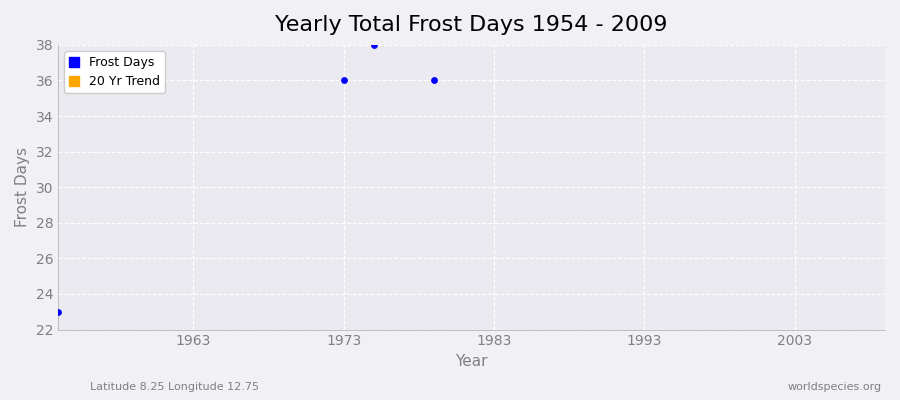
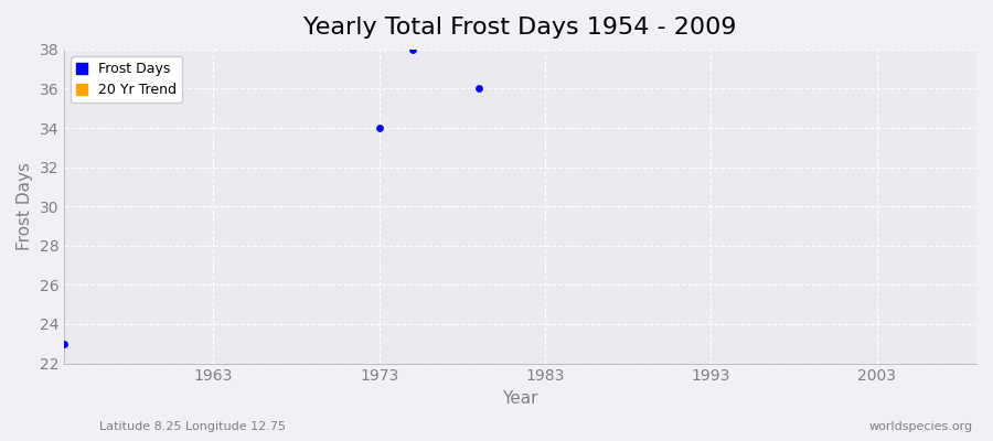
1973: 36 -> 34
